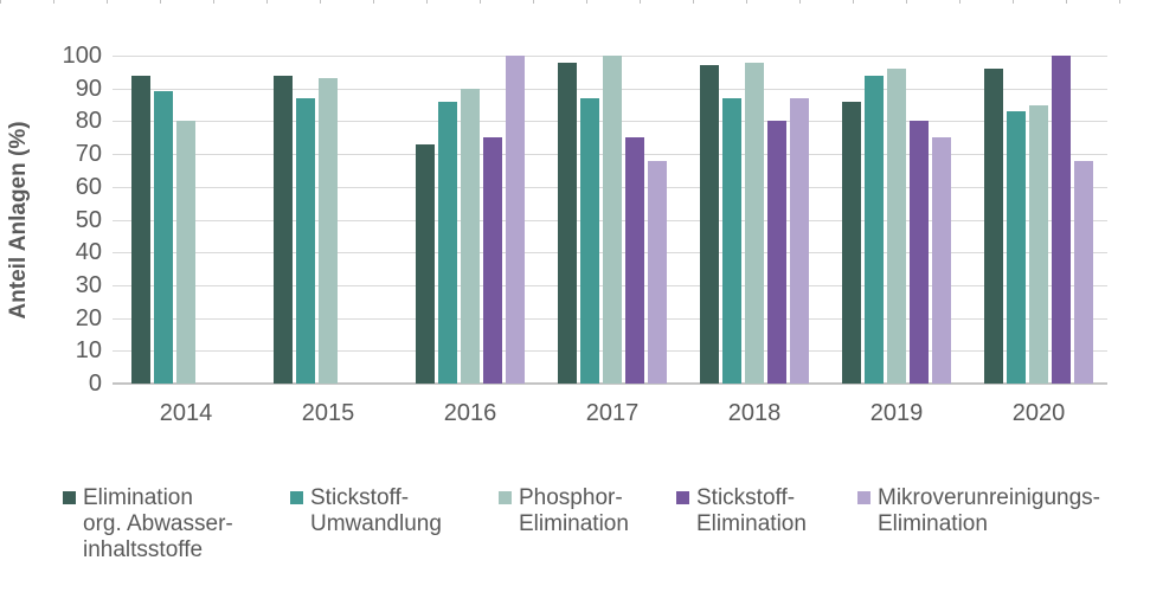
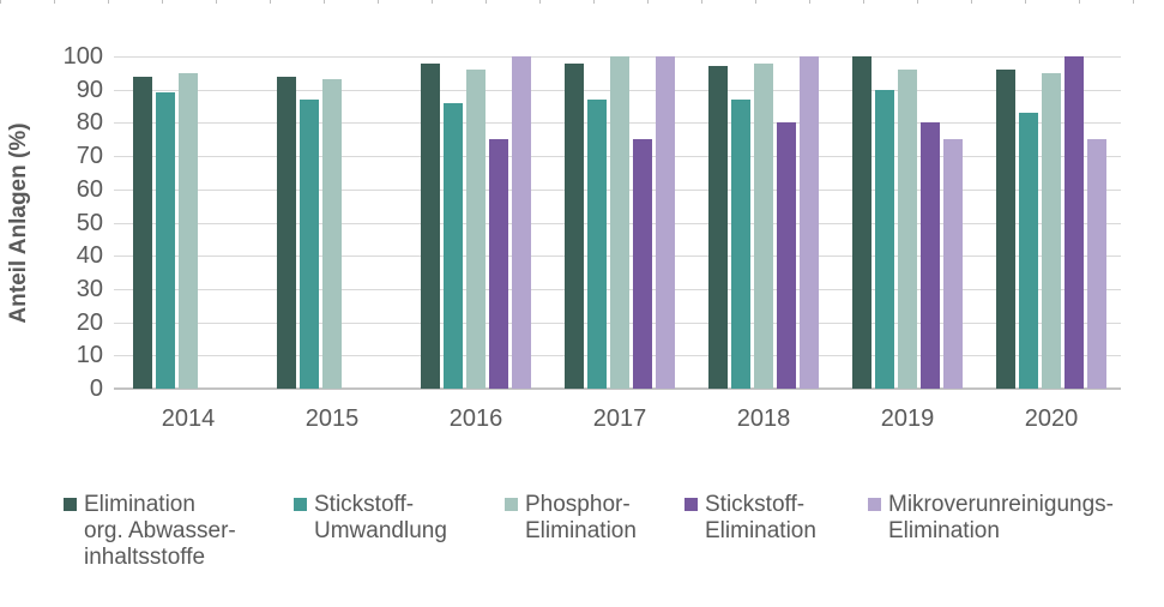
Phosphor-Elimination/2014: 80 -> 95
Elimination org. Abwasser-inhaltsstoffe/2016: 73 -> 98
Phosphor-Elimination/2016: 90 -> 96
Mikroverunreinigungs-Elimination/2017: 68 -> 100
Mikroverunreinigungs-Elimination/2018: 87 -> 100
Elimination org. Abwasser-inhaltsstoffe/2019: 86 -> 100
Stickstoff-Umwandlung/2019: 94 -> 90
Phosphor-Elimination/2020: 85 -> 95
Mikroverunreinigungs-Elimination/2020: 68 -> 75
